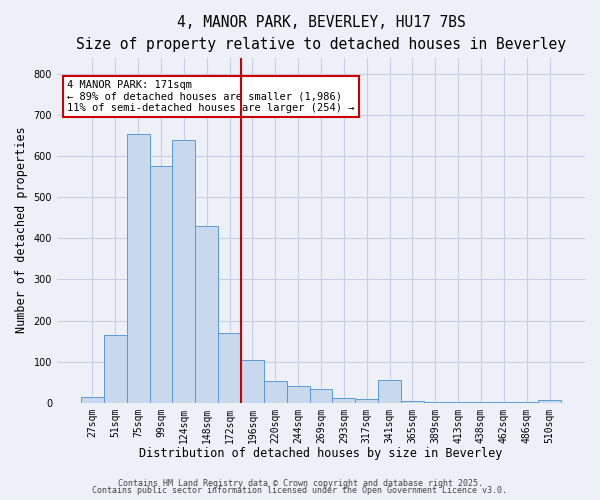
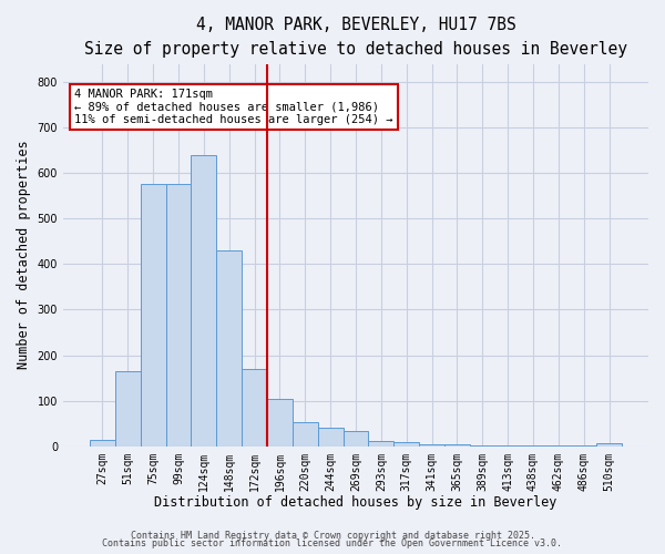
75sqm: 655 -> 575
341sqm: 55 -> 3
